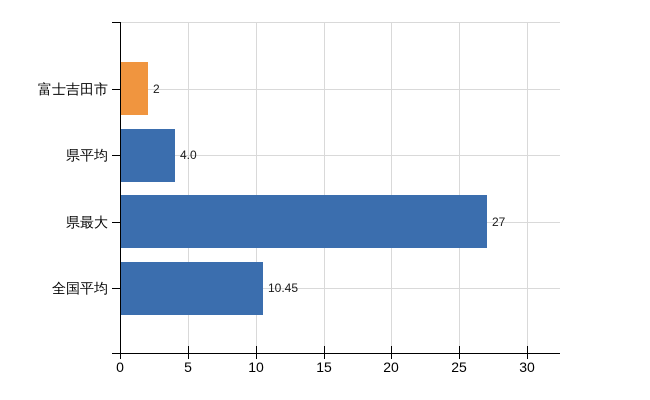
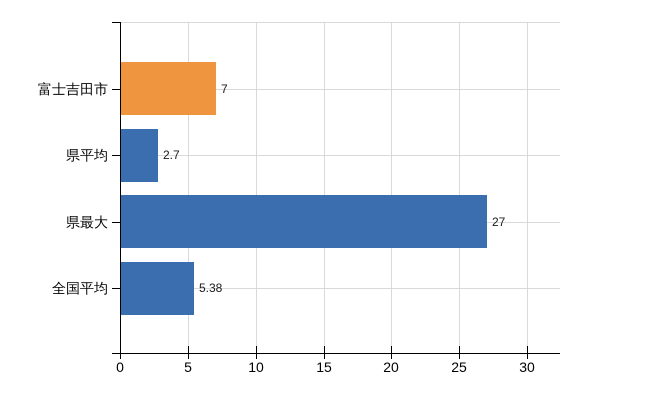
富士吉田市: 2 -> 7
県平均: 4.0 -> 2.7
全国平均: 10.45 -> 5.38
